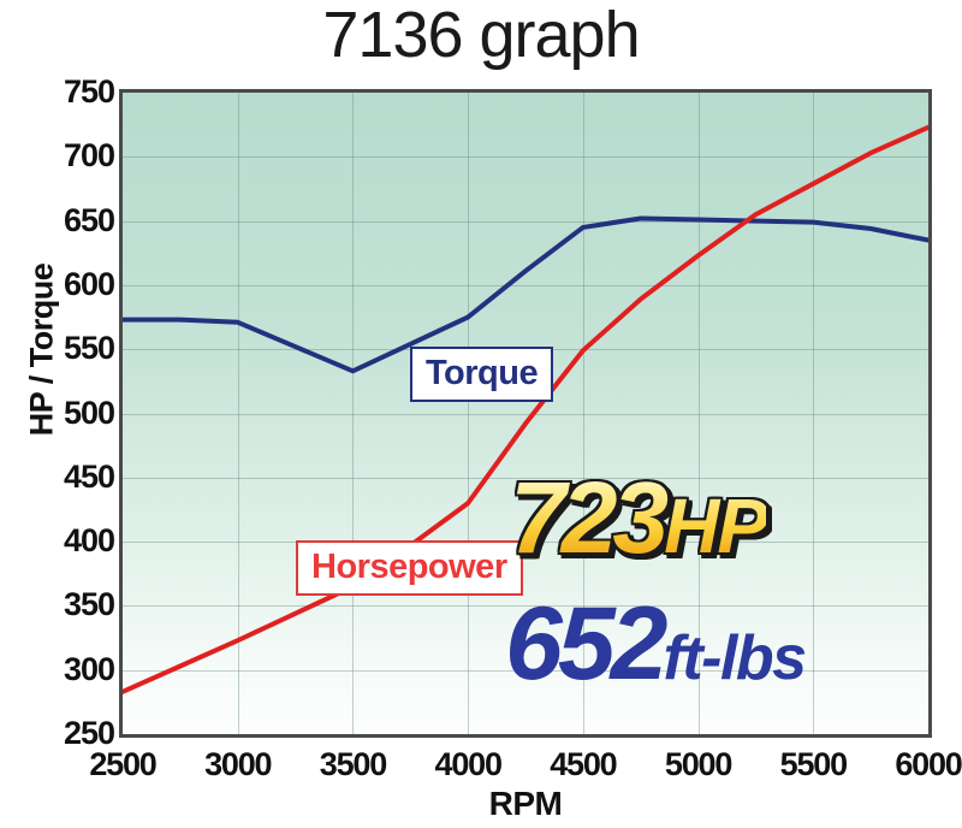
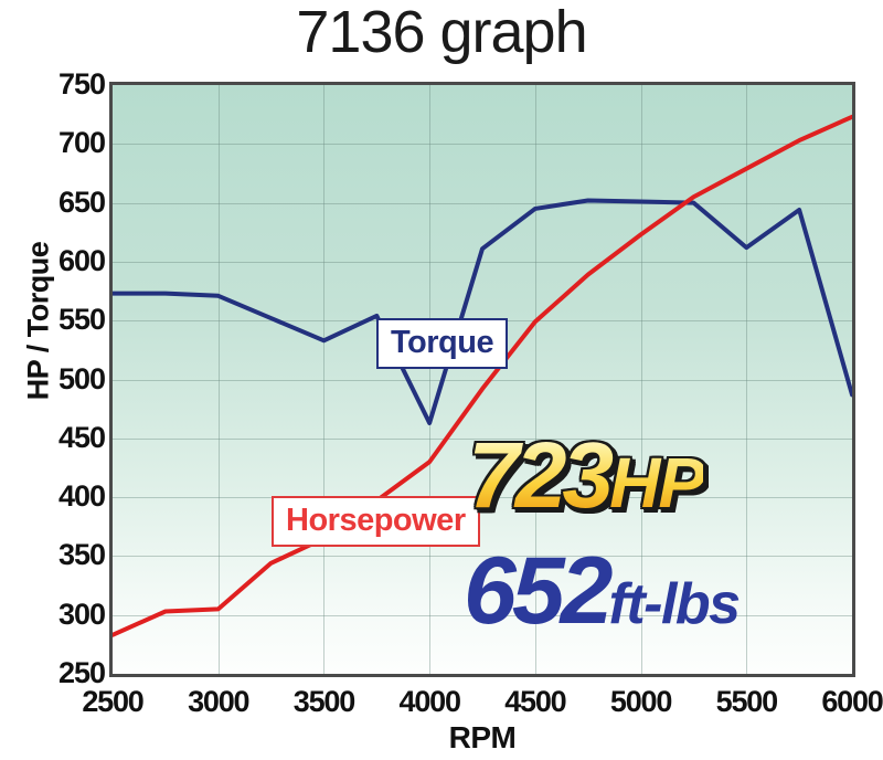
Horsepower/3000: 323 -> 305
Torque/4000: 575 -> 463
Torque/5500: 649 -> 612
Torque/6000: 635 -> 487
